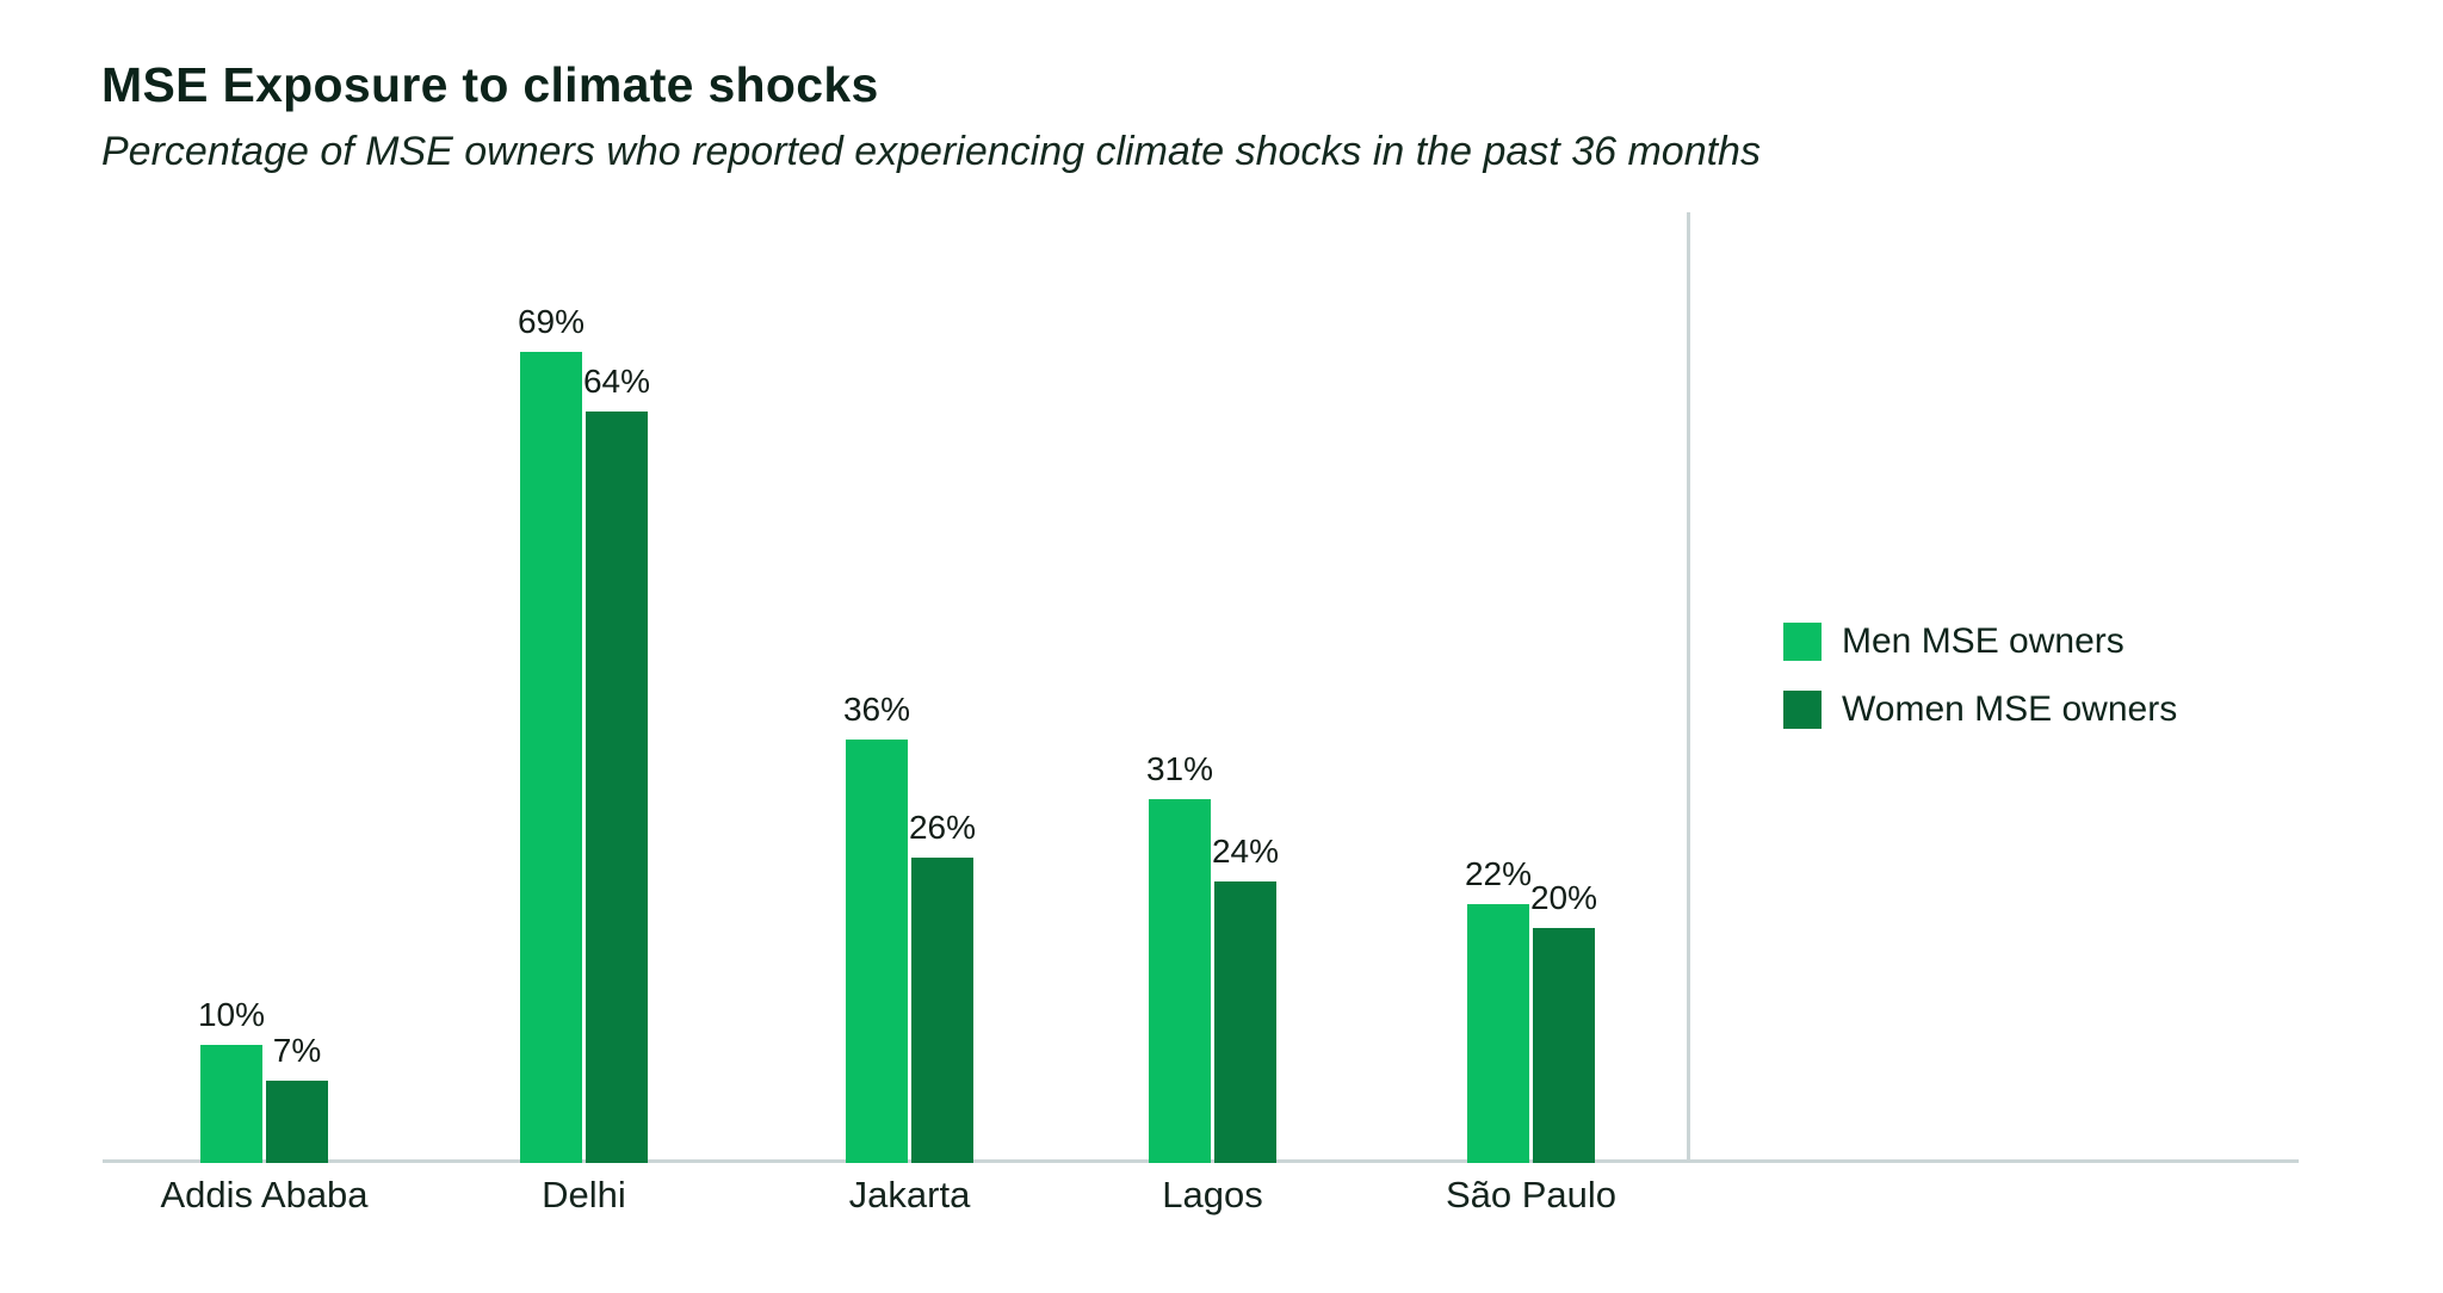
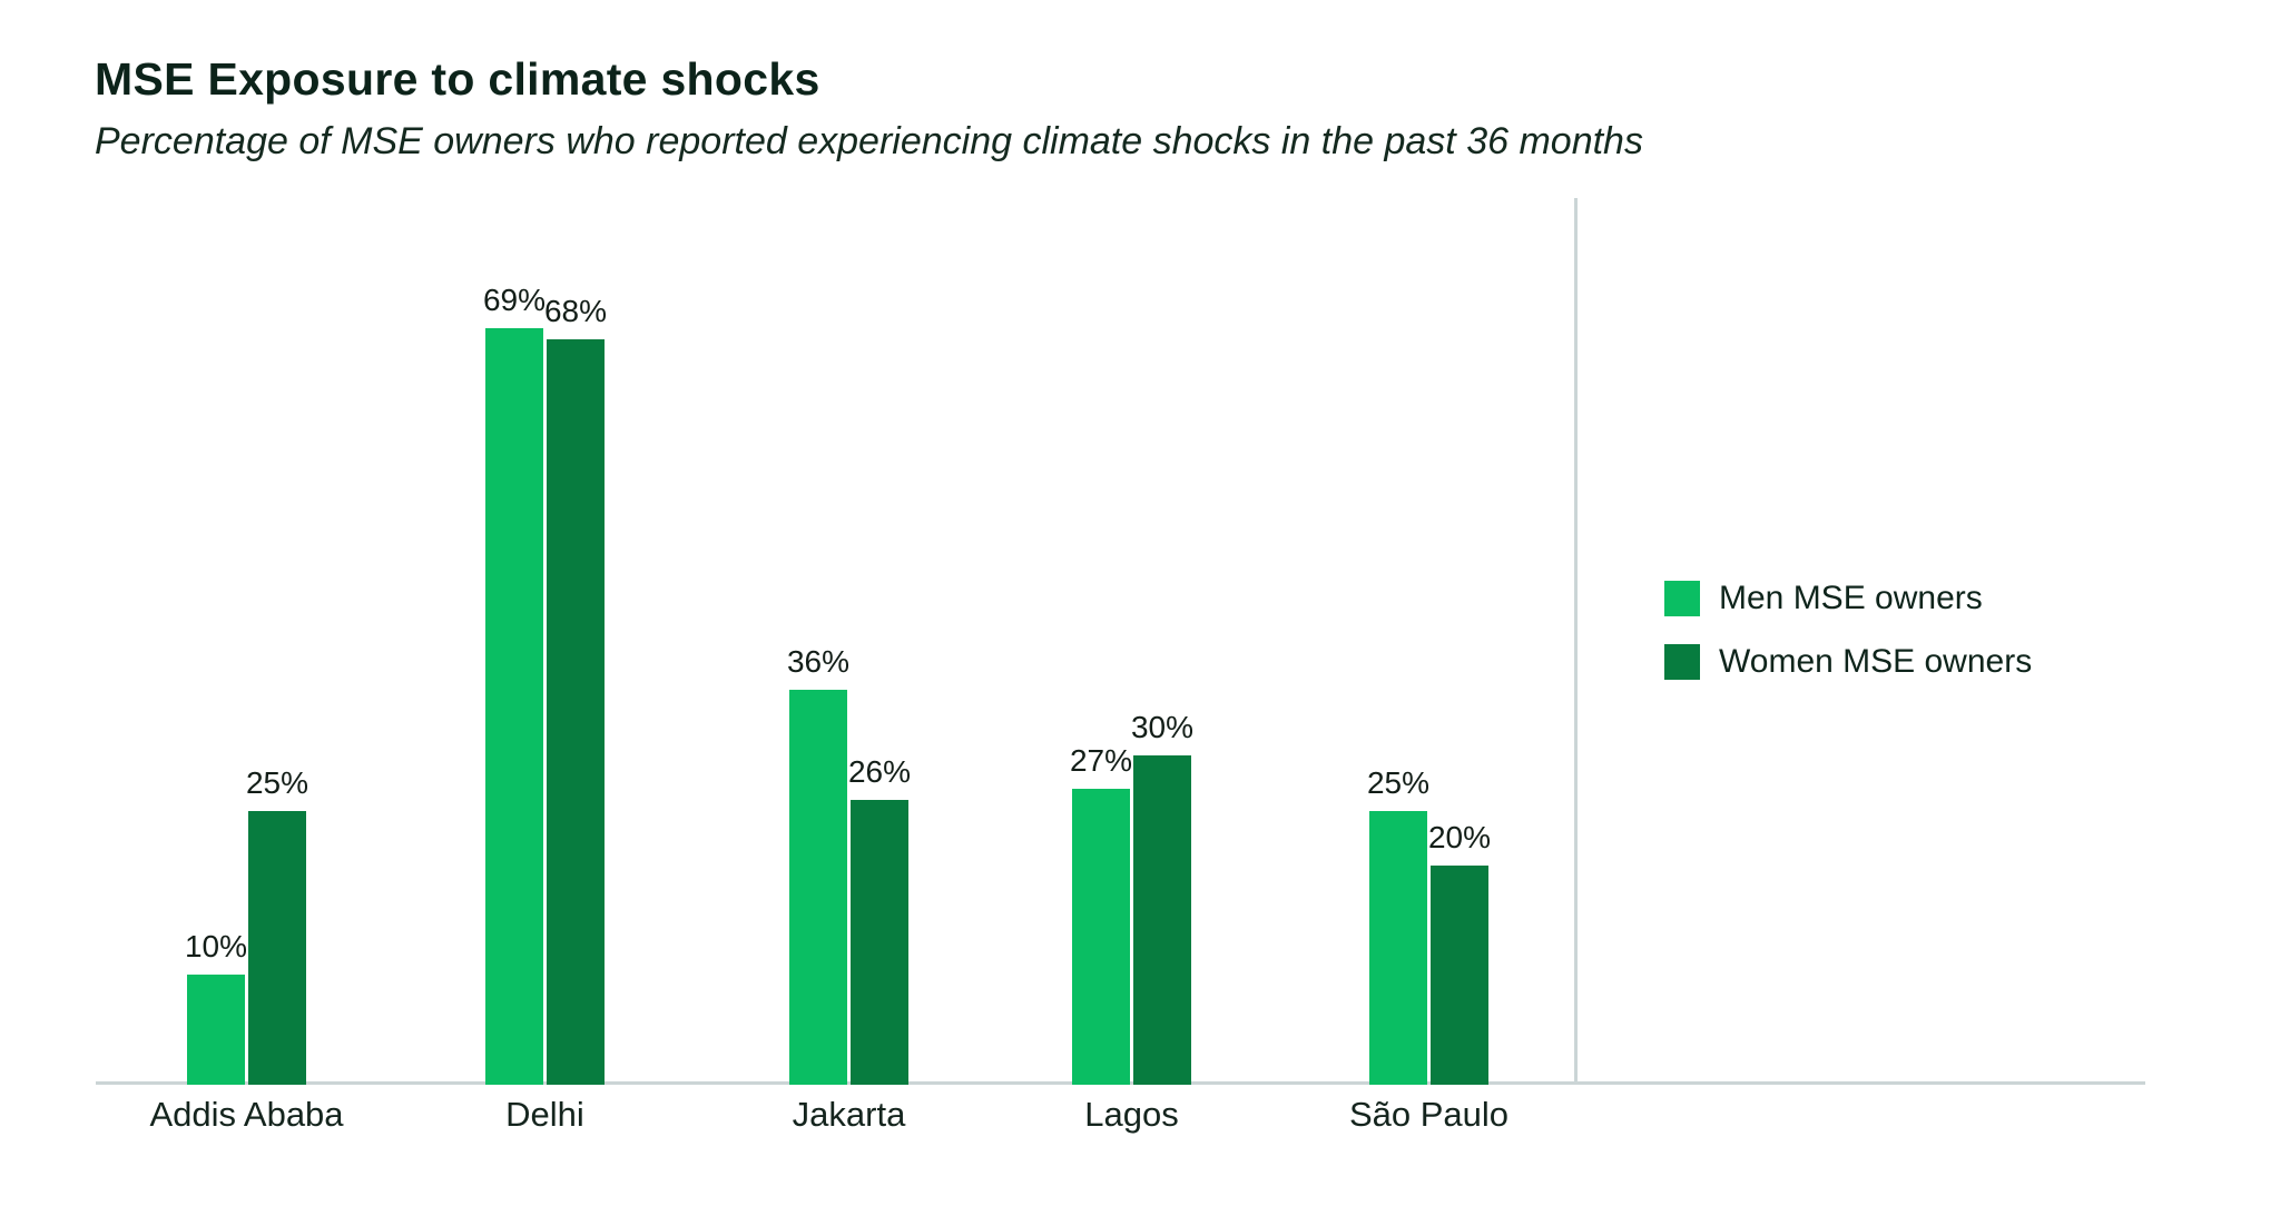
Women MSE owners/Addis Ababa: 7% -> 25%
Women MSE owners/Delhi: 64% -> 68%
Men MSE owners/Lagos: 31% -> 27%
Women MSE owners/Lagos: 24% -> 30%
Men MSE owners/São Paulo: 22% -> 25%
